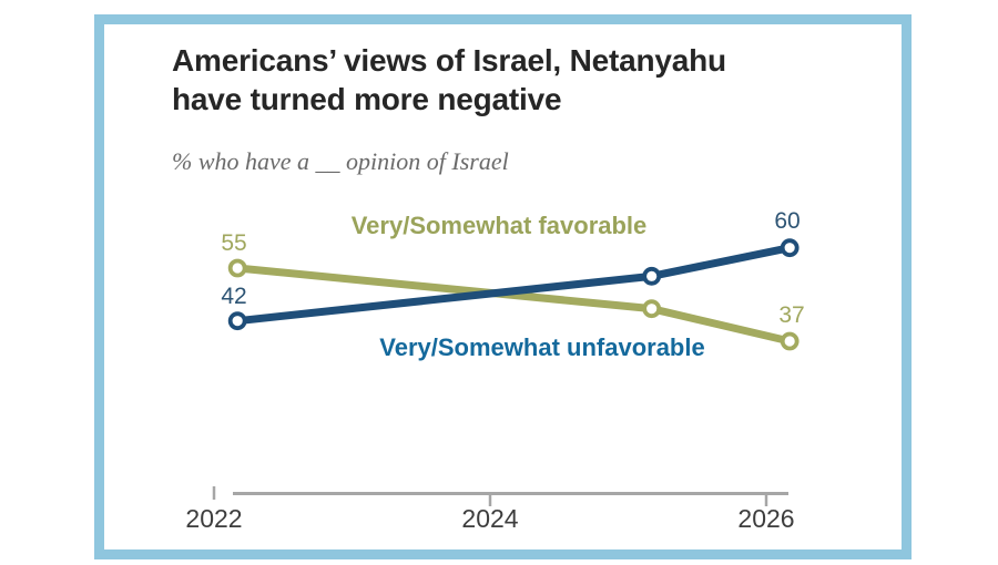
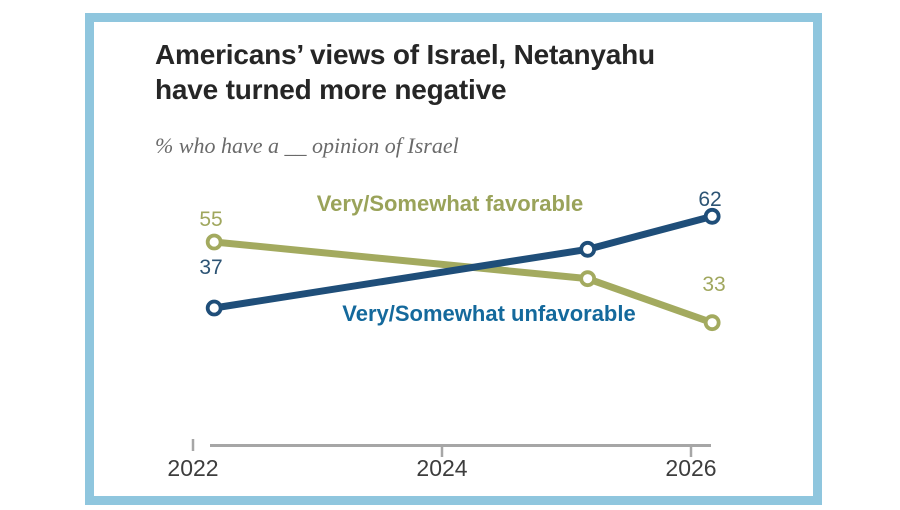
Very/Somewhat unfavorable/2022: 42 -> 37
Very/Somewhat favorable/2026: 37 -> 33
Very/Somewhat unfavorable/2026: 60 -> 62
